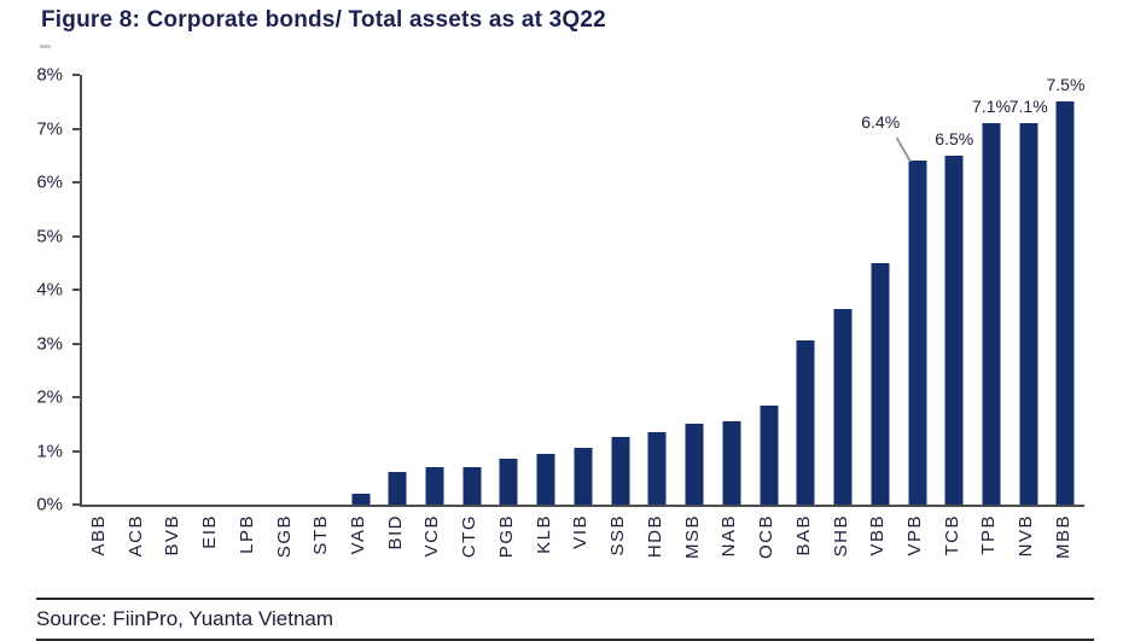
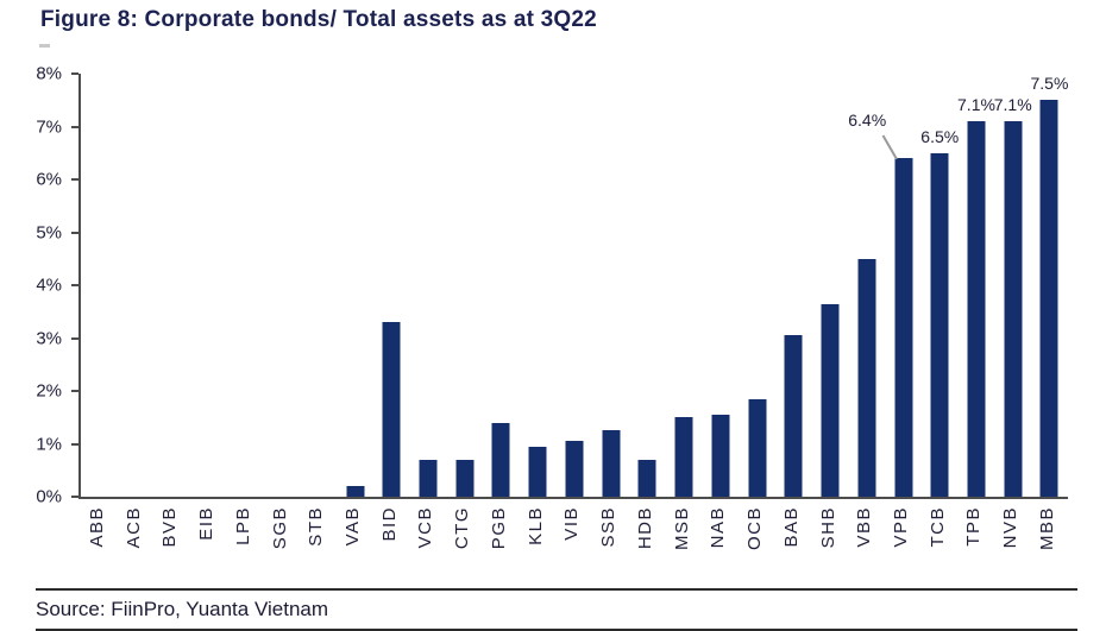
BID: 0.6% -> 3.3%
PGB: 0.8% -> 1.4%
HDB: 1.4% -> 0.7%
